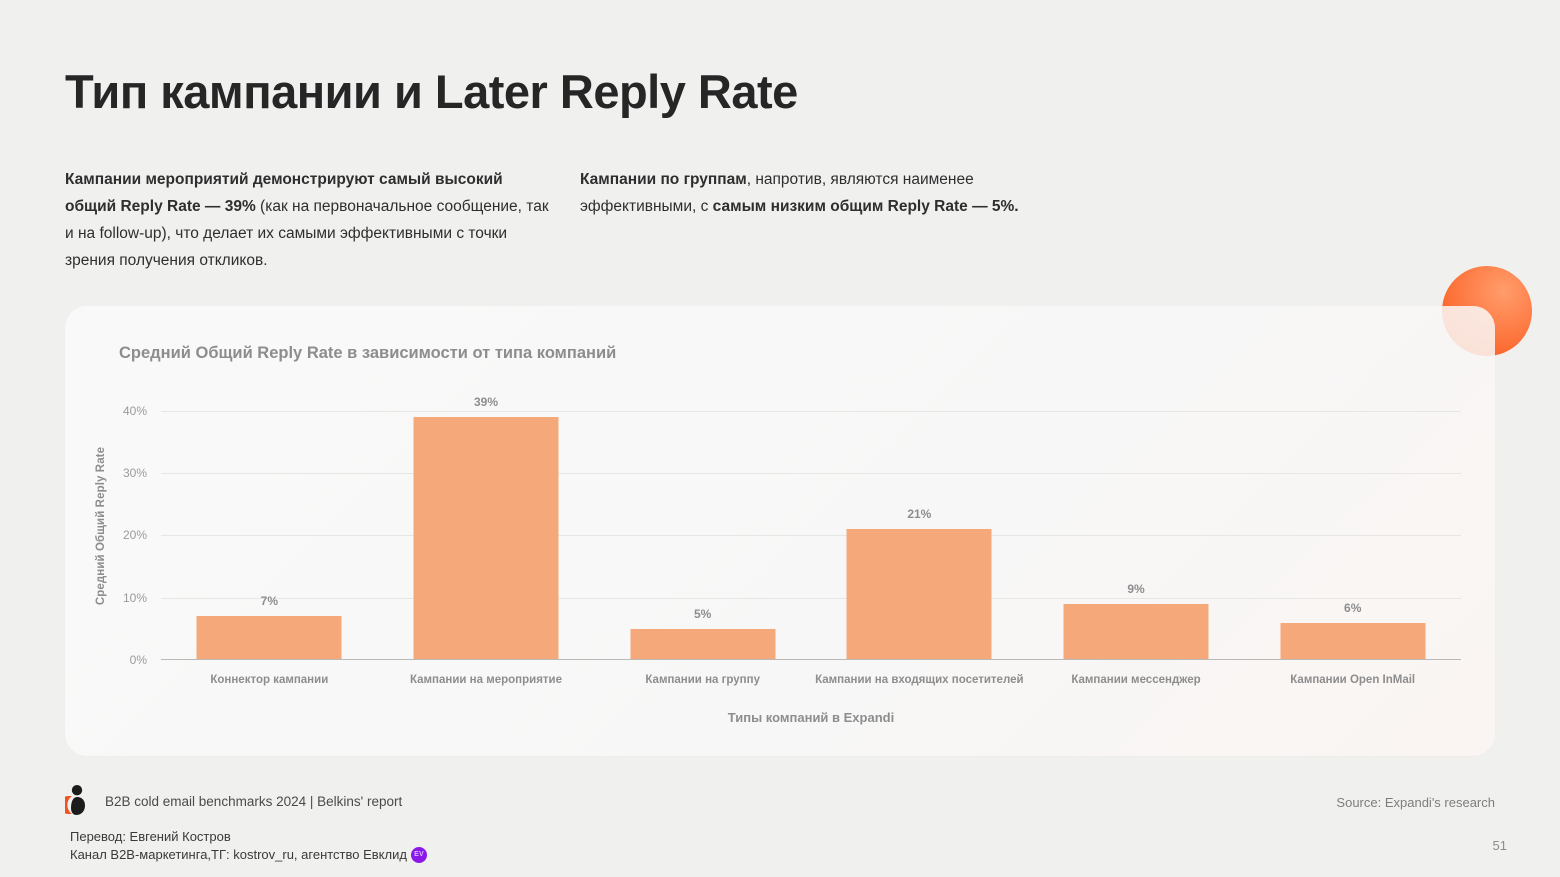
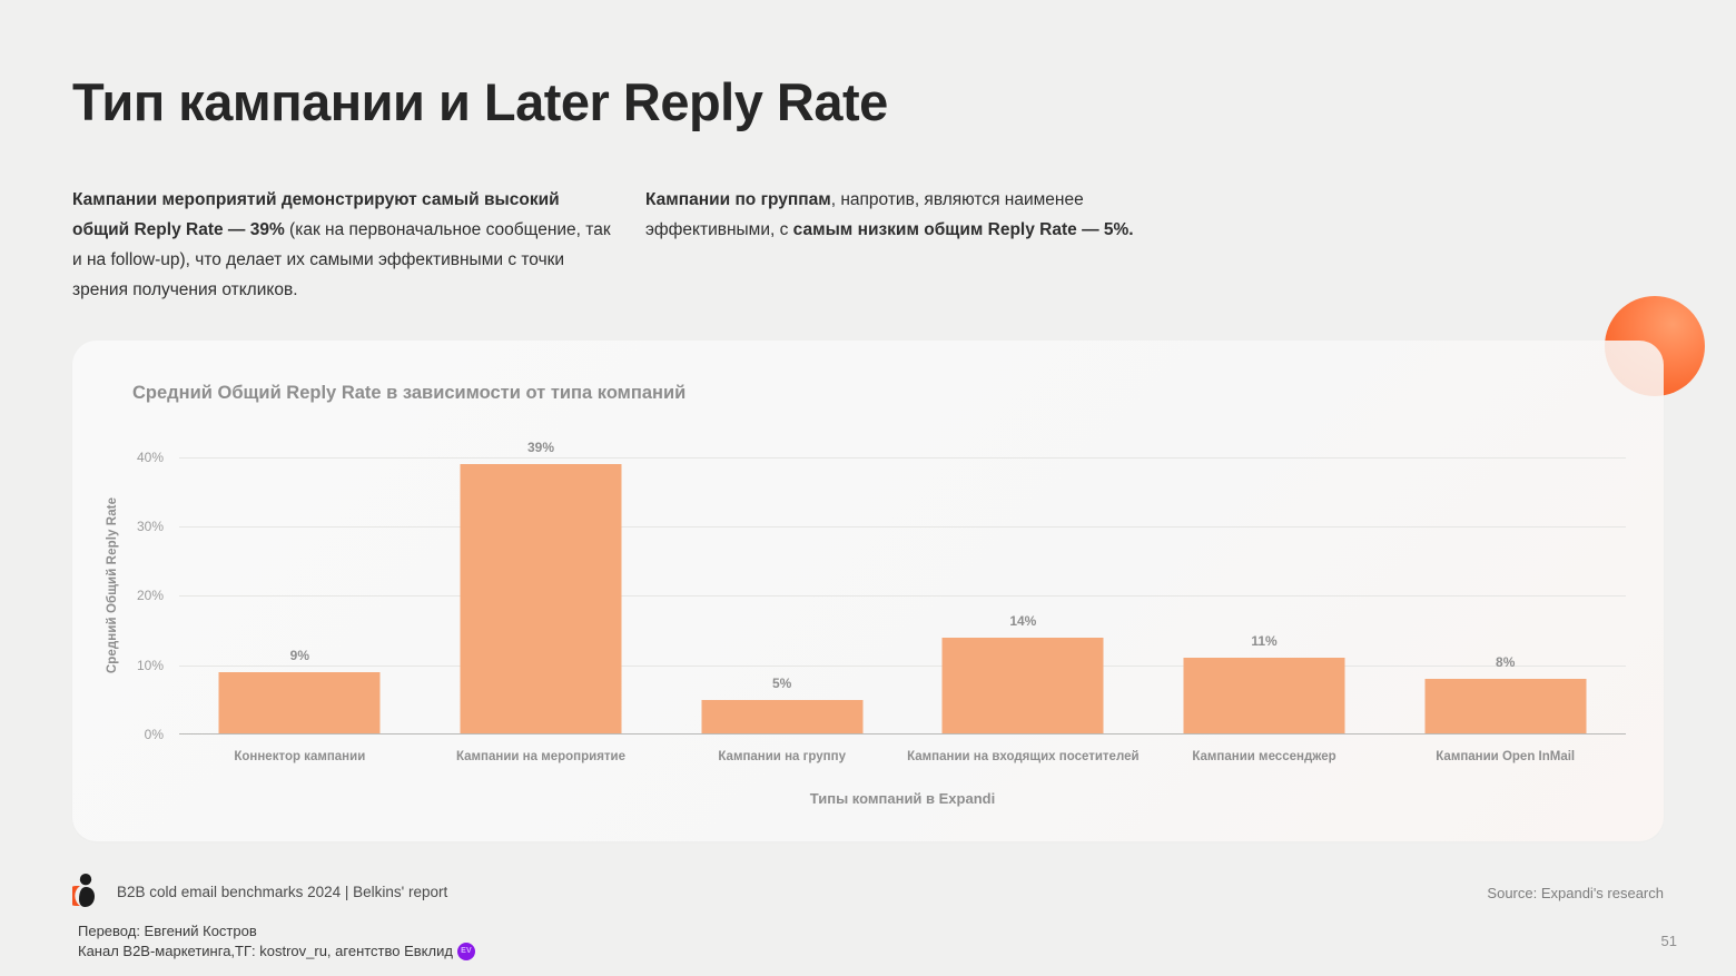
Коннектор кампании: 7% -> 9%
Кампании на входящих посетителей: 21% -> 14%
Кампании мессенджер: 9% -> 11%
Кампании Open InMail: 6% -> 8%
